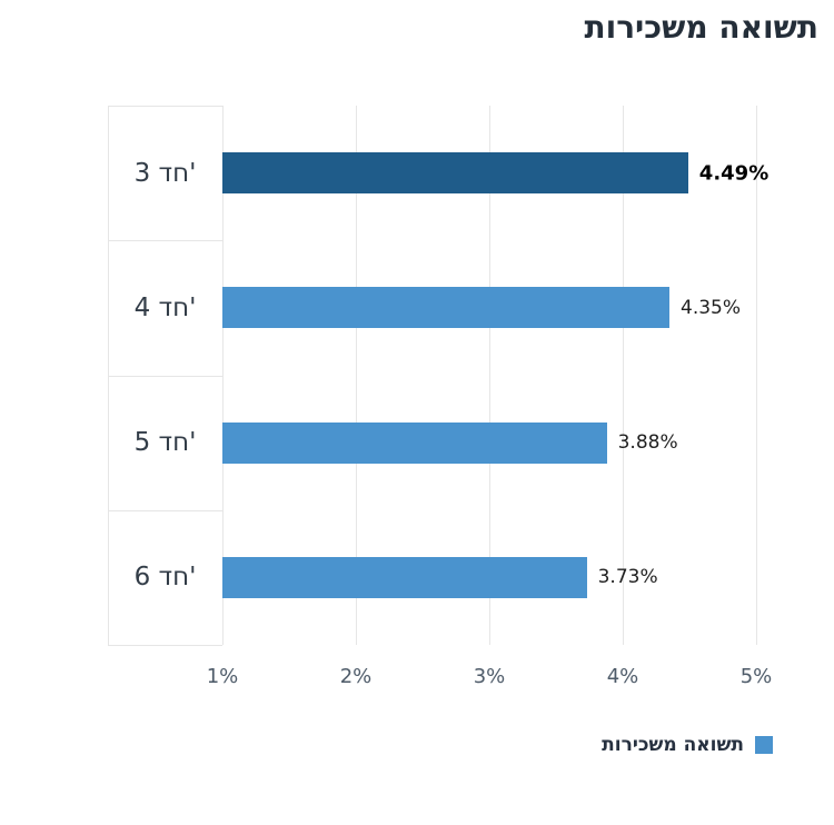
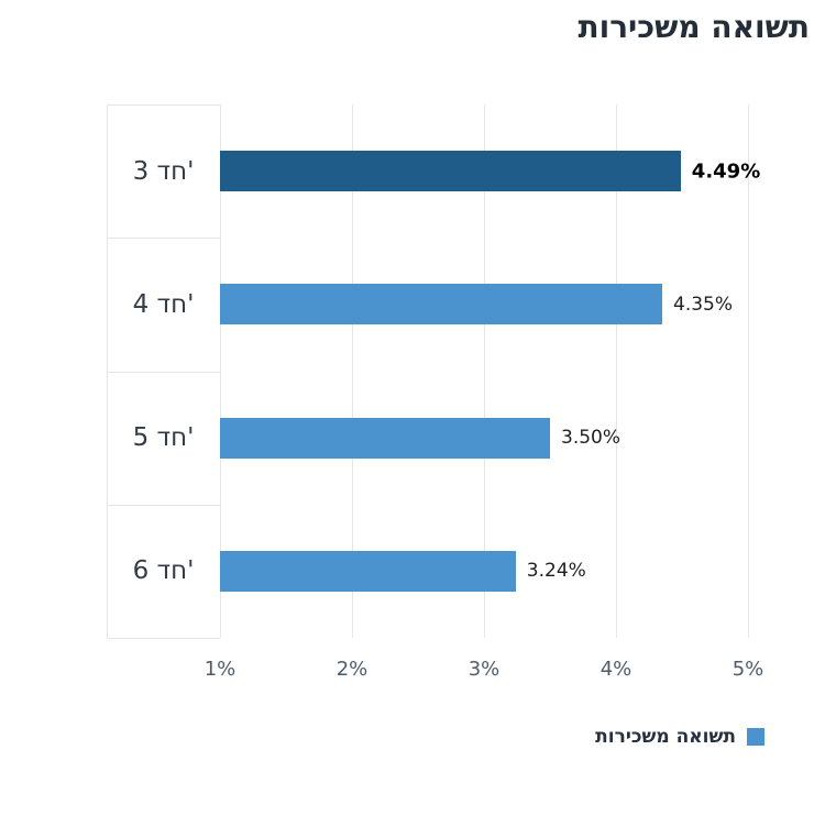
5 חד': 3.88% -> 3.50%
6 חד': 3.73% -> 3.24%
